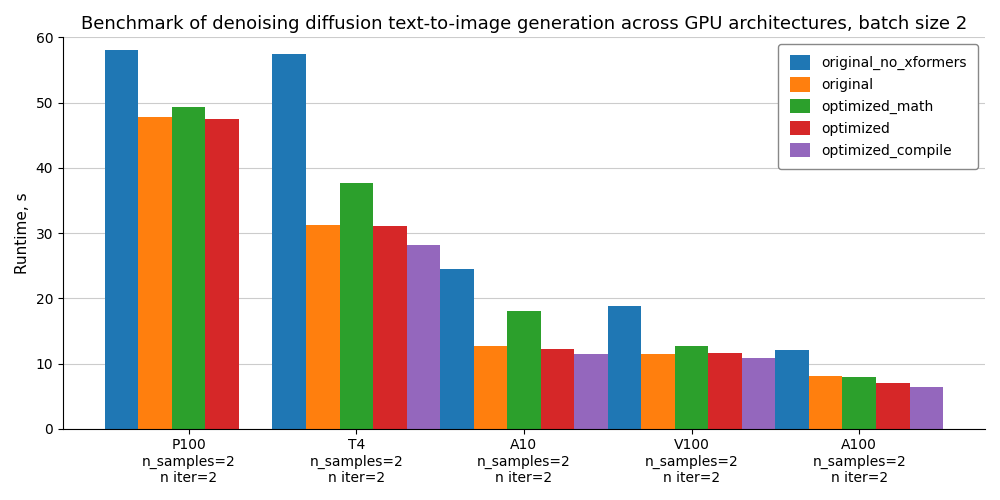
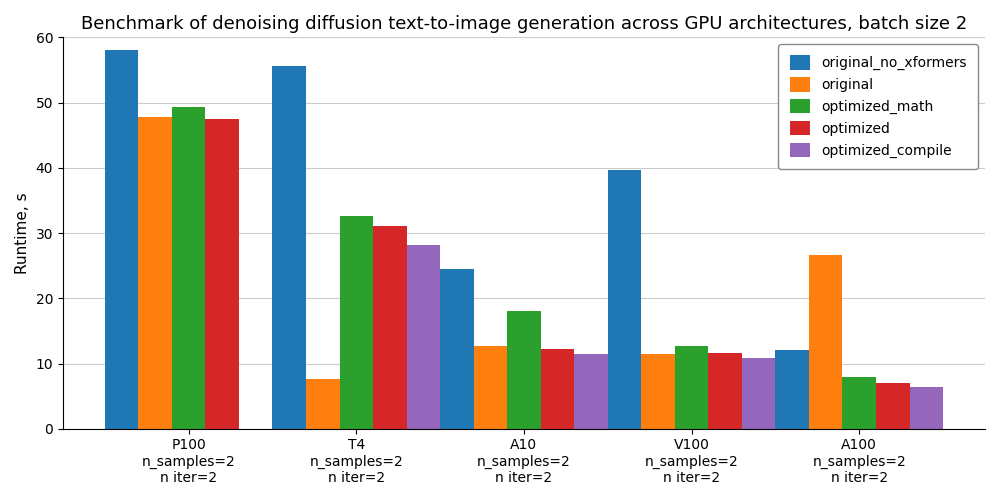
original_no_xformers/T4 n_samples=2 n iter=2: 57.5 -> 55.6
original/T4 n_samples=2 n iter=2: 31.3 -> 7.6
optimized_math/T4 n_samples=2 n iter=2: 37.7 -> 32.6
original_no_xformers/V100 n_samples=2 n iter=2: 18.8 -> 39.6
original/A100 n_samples=2 n iter=2: 8.1 -> 26.6
